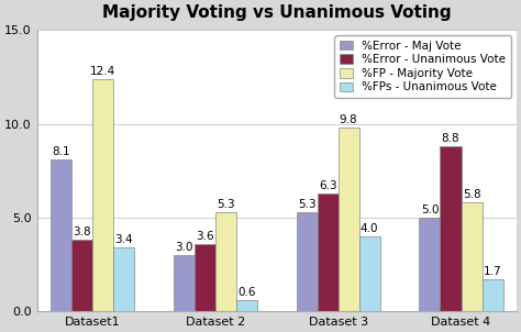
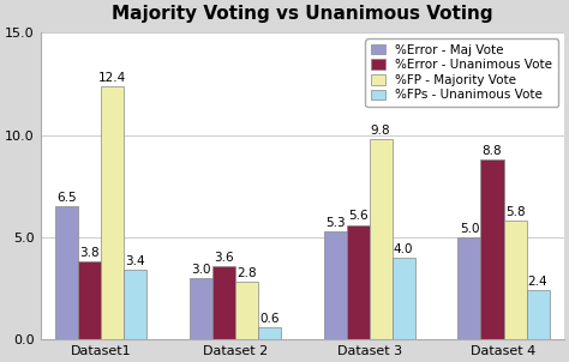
%Error - Maj Vote/Dataset1: 8.1 -> 6.5
%FP - Majority Vote/Dataset 2: 5.3 -> 2.8
%Error - Unanimous Vote/Dataset 3: 6.3 -> 5.6
%FPs - Unanimous Vote/Dataset 4: 1.7 -> 2.4
